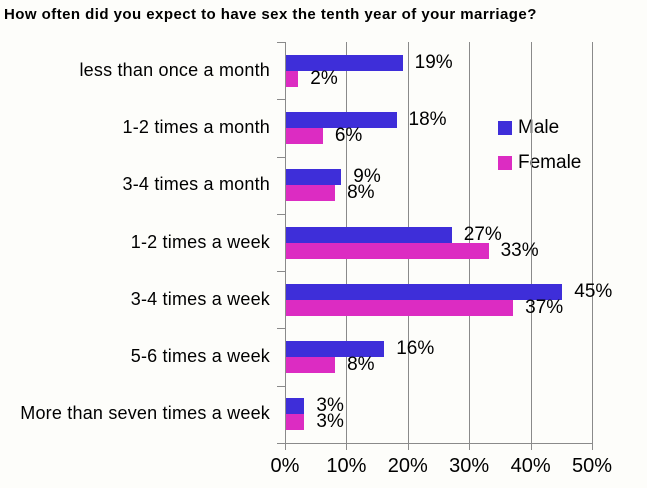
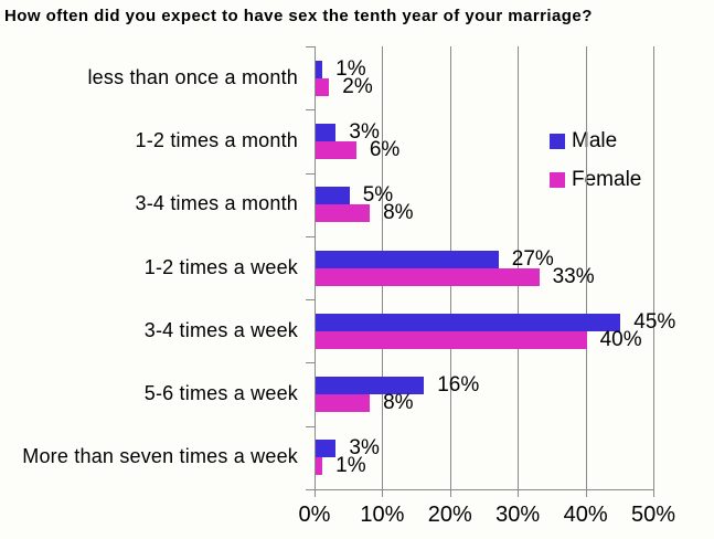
Male/less than once a month: 19% -> 1%
Male/1-2 times a month: 18% -> 3%
Male/3-4 times a month: 9% -> 5%
Female/3-4 times a week: 37% -> 40%
Female/More than seven times a week: 3% -> 1%
